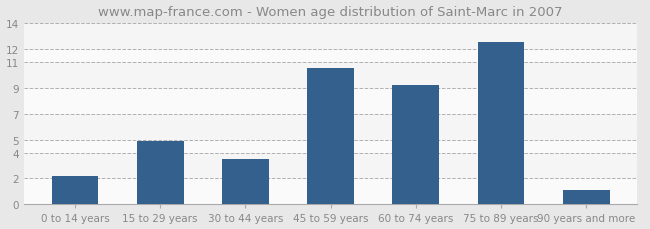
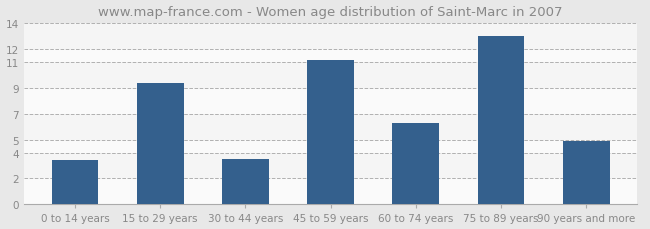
0 to 14 years: 2.2 -> 3.4
15 to 29 years: 4.9 -> 9.4
45 to 59 years: 10.5 -> 11.1
60 to 74 years: 9.2 -> 6.3
75 to 89 years: 12.5 -> 13.0
90 years and more: 1.1 -> 4.9
